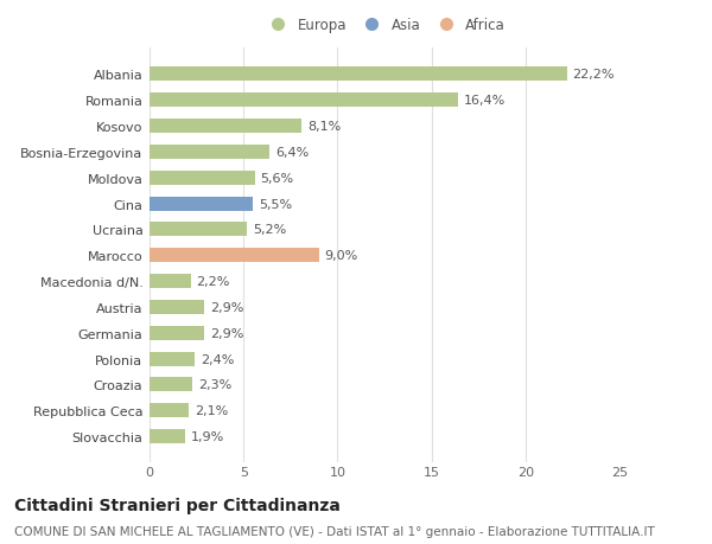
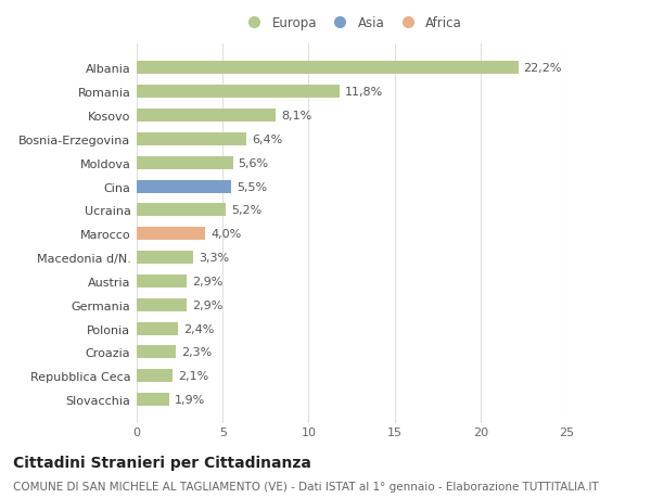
Romania: 16,4% -> 11,8%
Marocco: 9,0% -> 4,0%
Macedonia d/N.: 2,2% -> 3,3%
